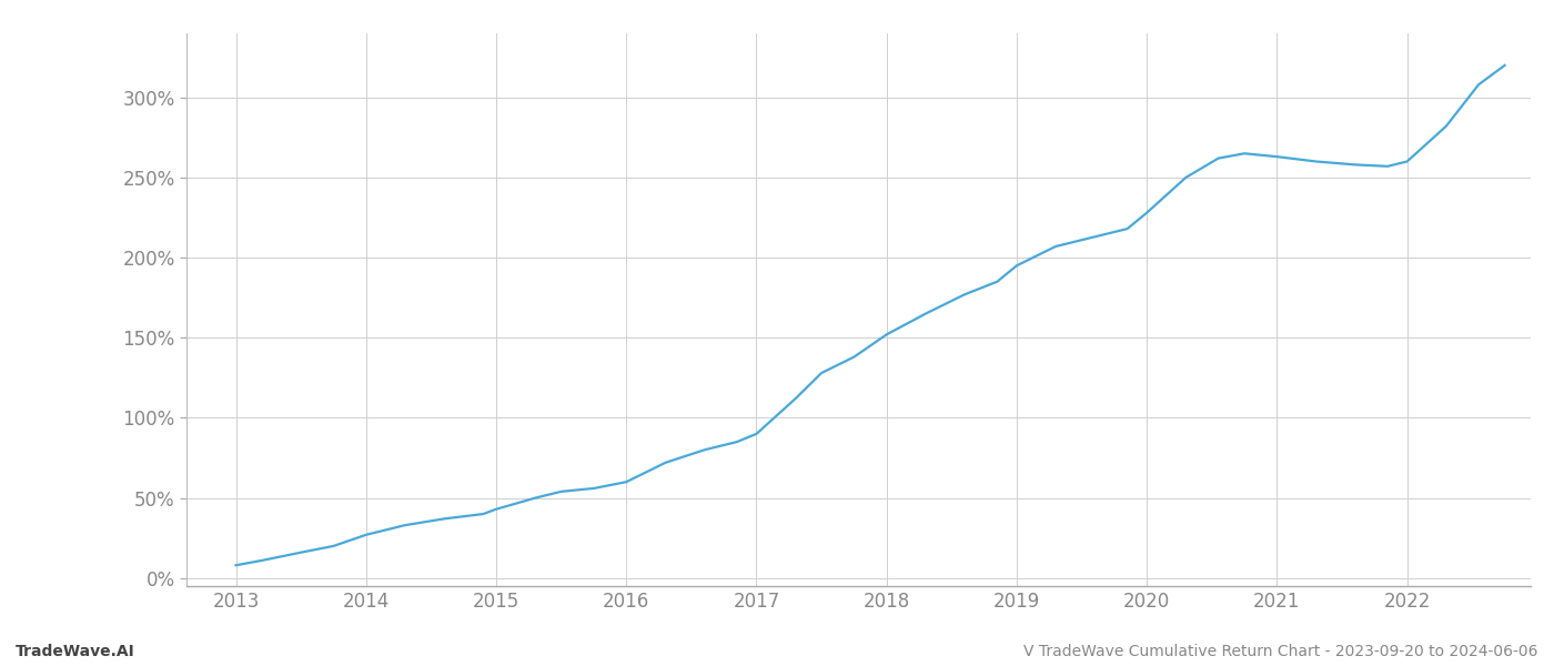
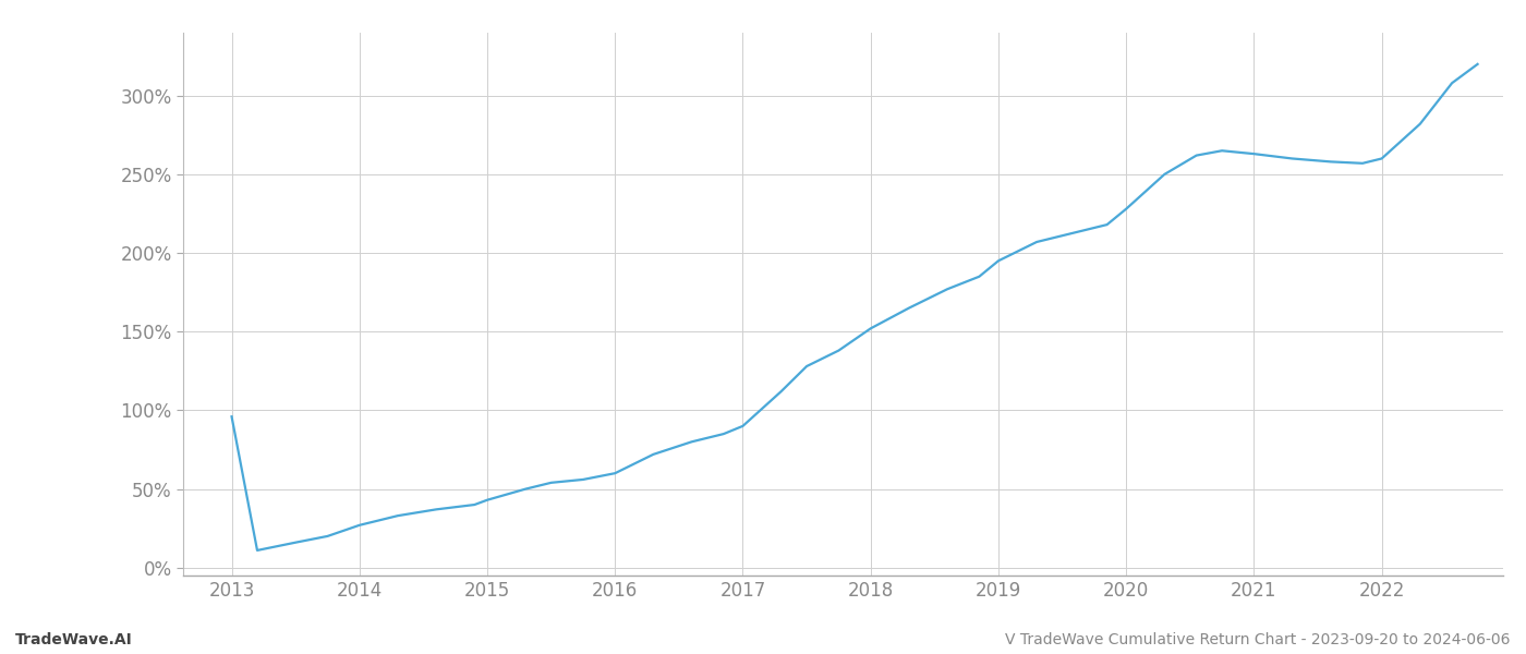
2013: 8% -> 96%
